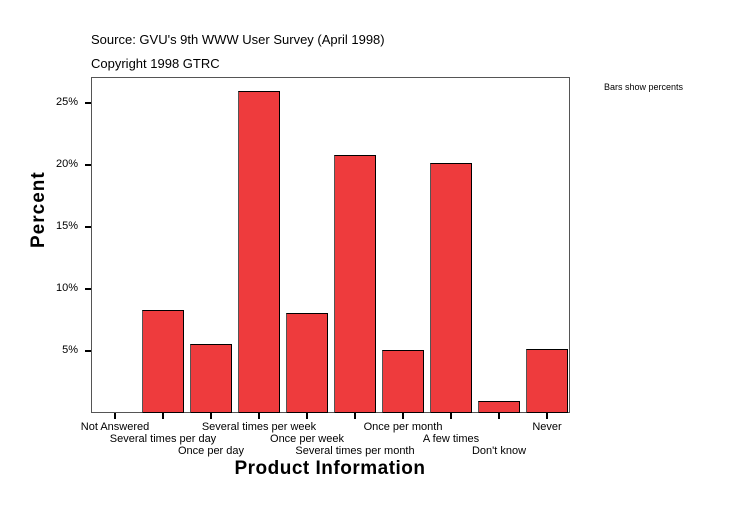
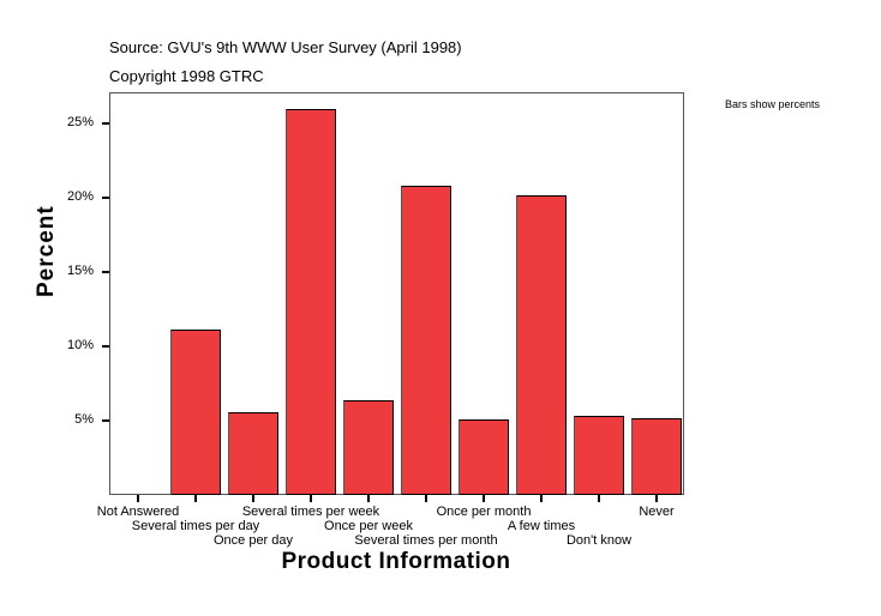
Several times per day: 8.3% -> 11.1%
Once per week: 8.1% -> 6.4%
Don't know: 1.0% -> 5.3%
